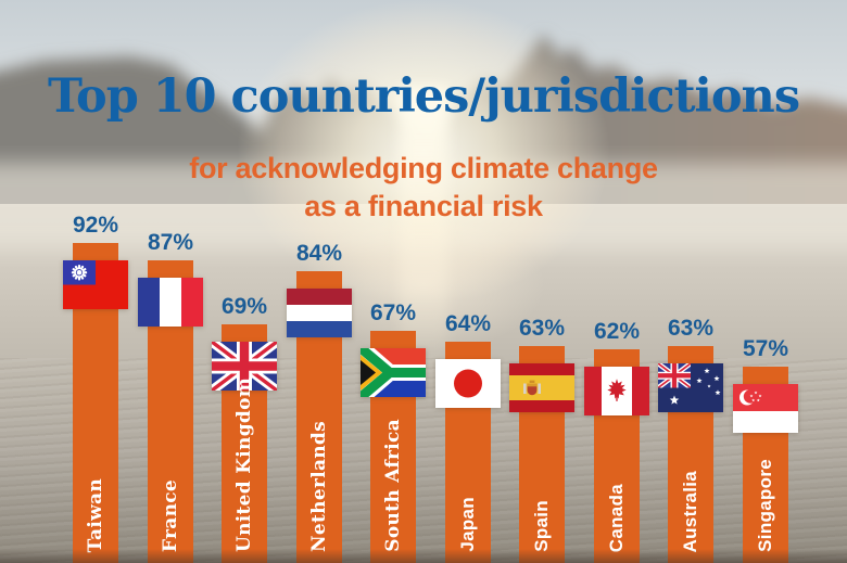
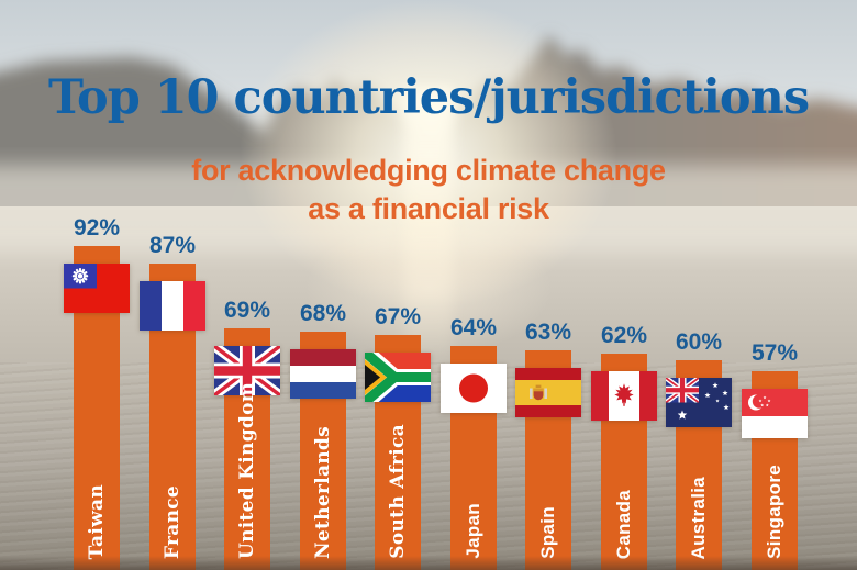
Netherlands: 84% -> 68%
Australia: 63% -> 60%
